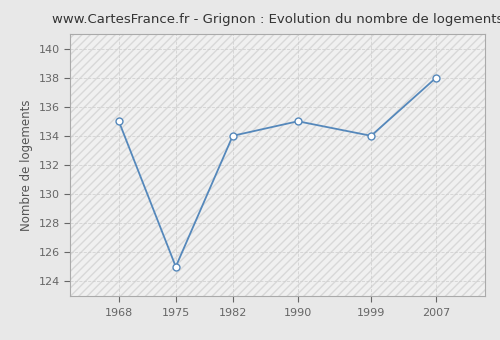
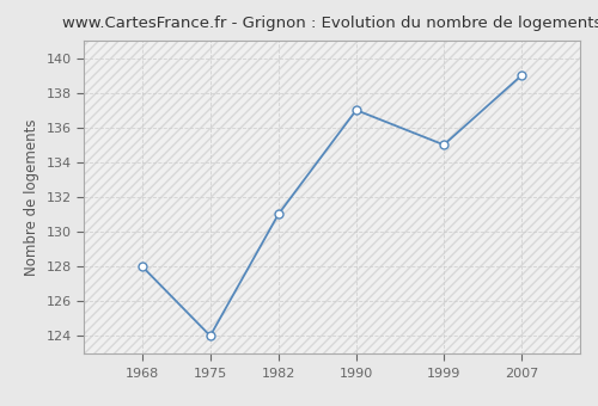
1968: 135 -> 128
1975: 125 -> 124
1982: 134 -> 131
1990: 135 -> 137
1999: 134 -> 135
2007: 138 -> 139
